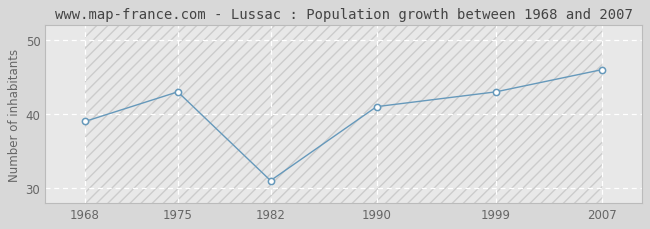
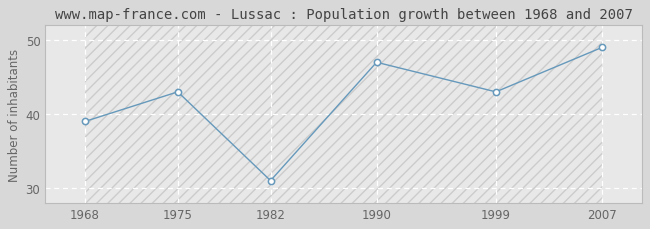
1990: 41 -> 47
2007: 46 -> 49
